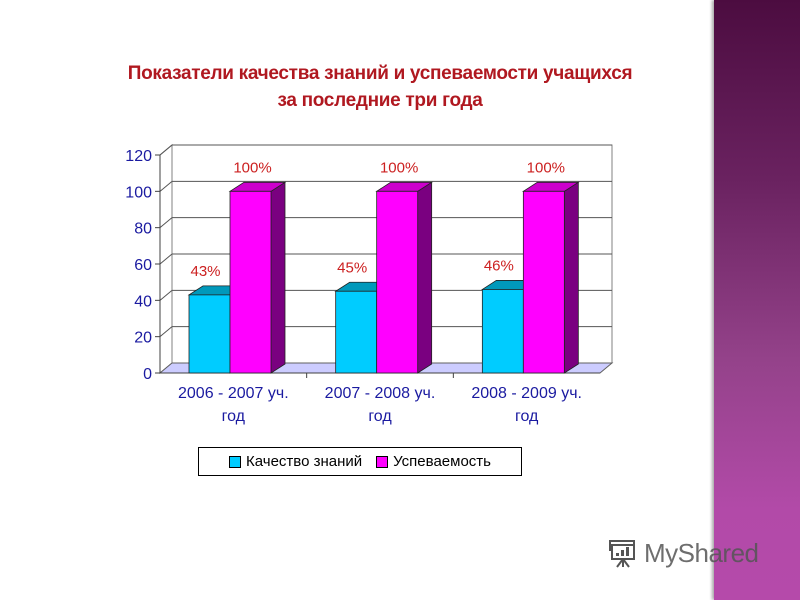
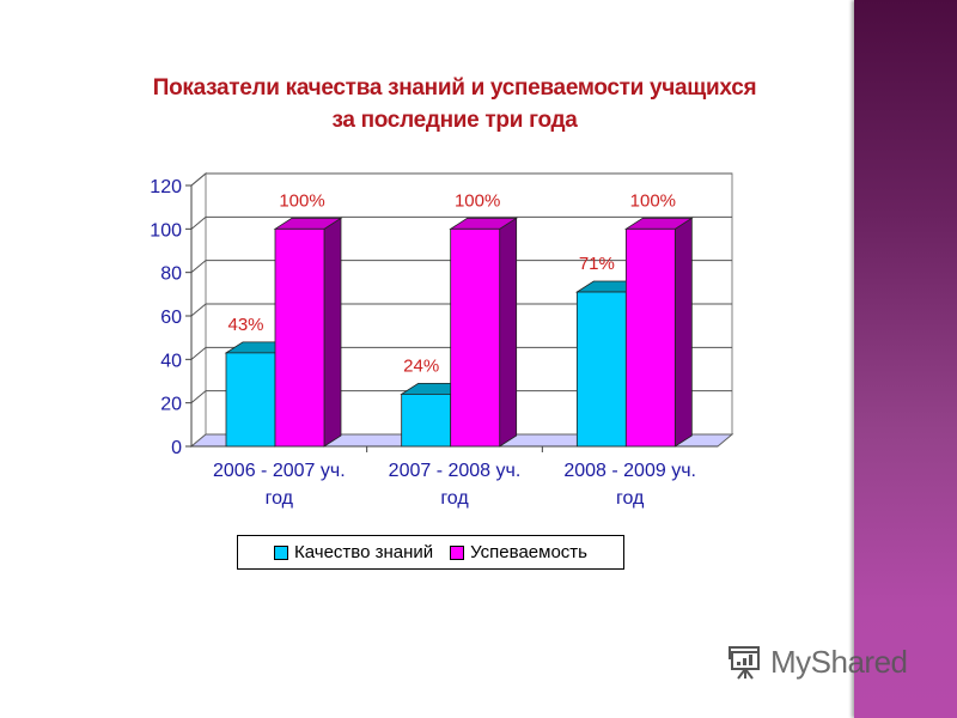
Качество знаний/2007 - 2008 уч. год: 45% -> 24%
Качество знаний/2008 - 2009 уч. год: 46% -> 71%
